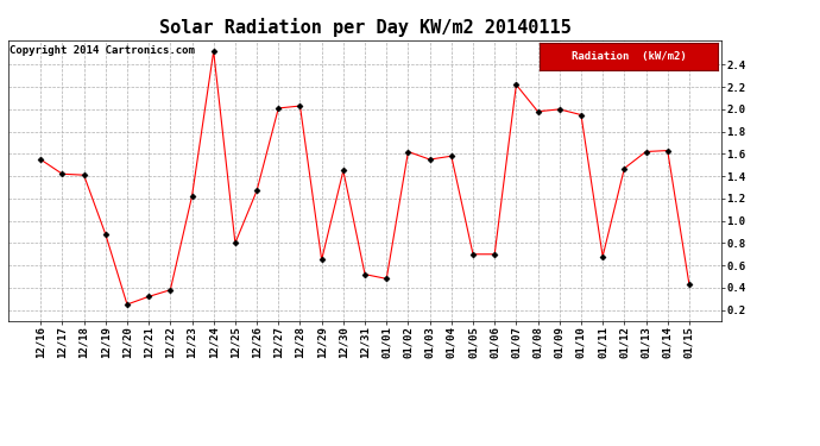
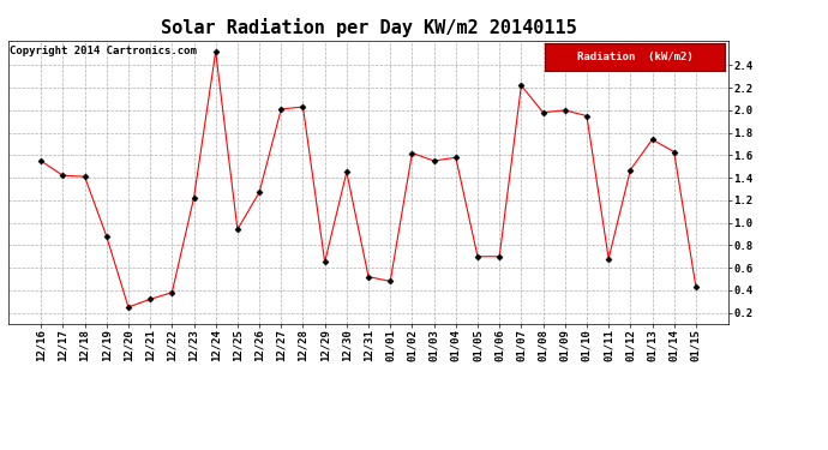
12/25: 0.80 -> 0.94
01/13: 1.62 -> 1.74
